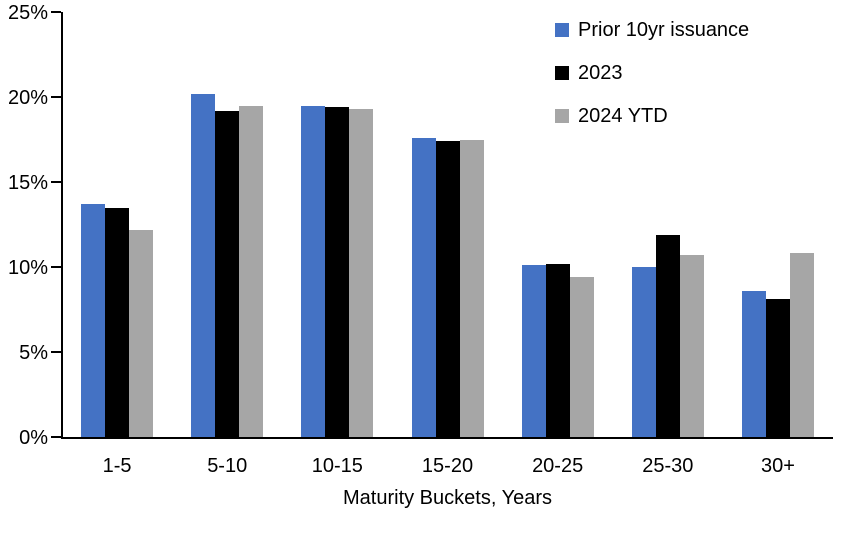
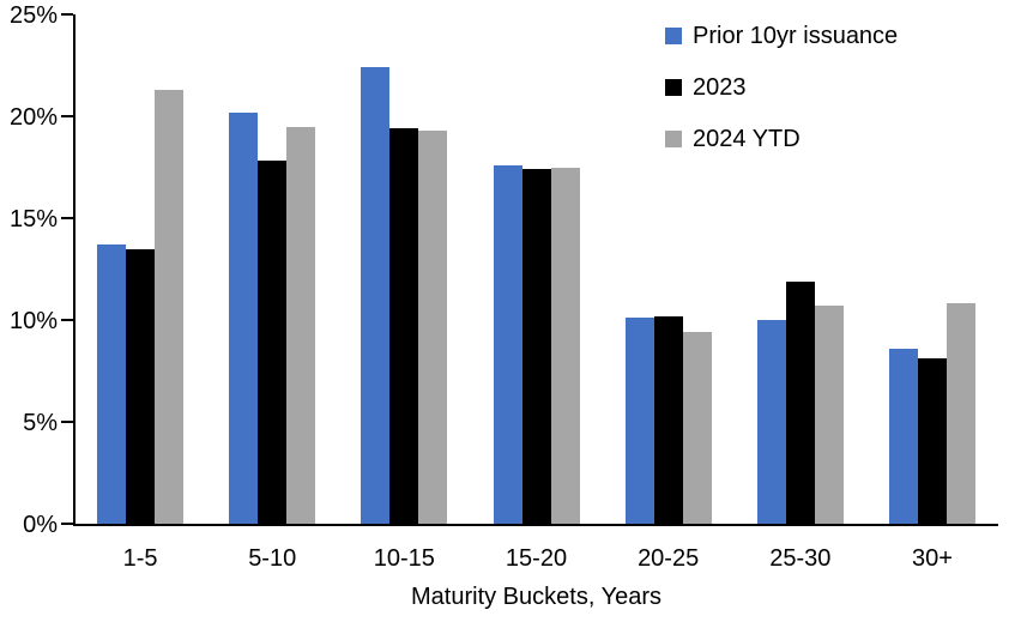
2024 YTD/1-5: 12.2% -> 21.3%
2023/5-10: 19.2% -> 17.8%
Prior 10yr issuance/10-15: 19.5% -> 22.4%
